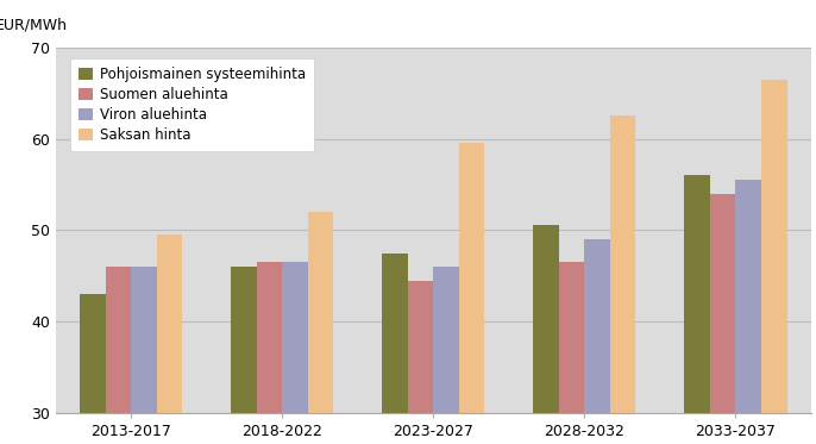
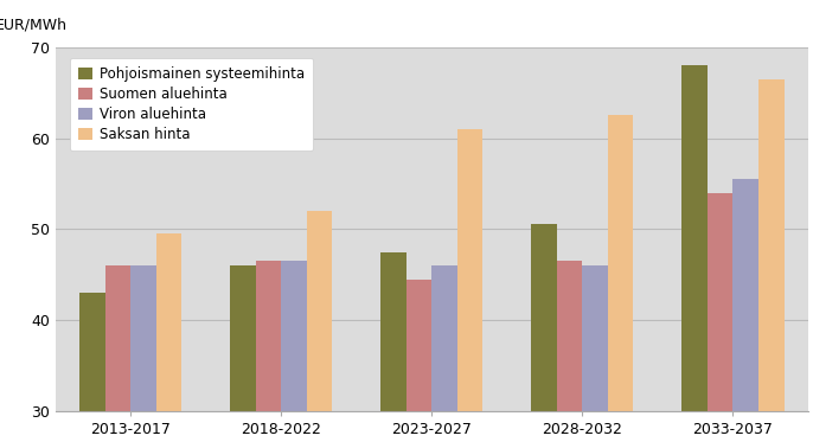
Saksan hinta/2023-2027: 59.5 -> 61.0
Viron aluehinta/2028-2032: 49.0 -> 46.0
Pohjoismainen systeemihinta/2033-2037: 56.0 -> 68.0
